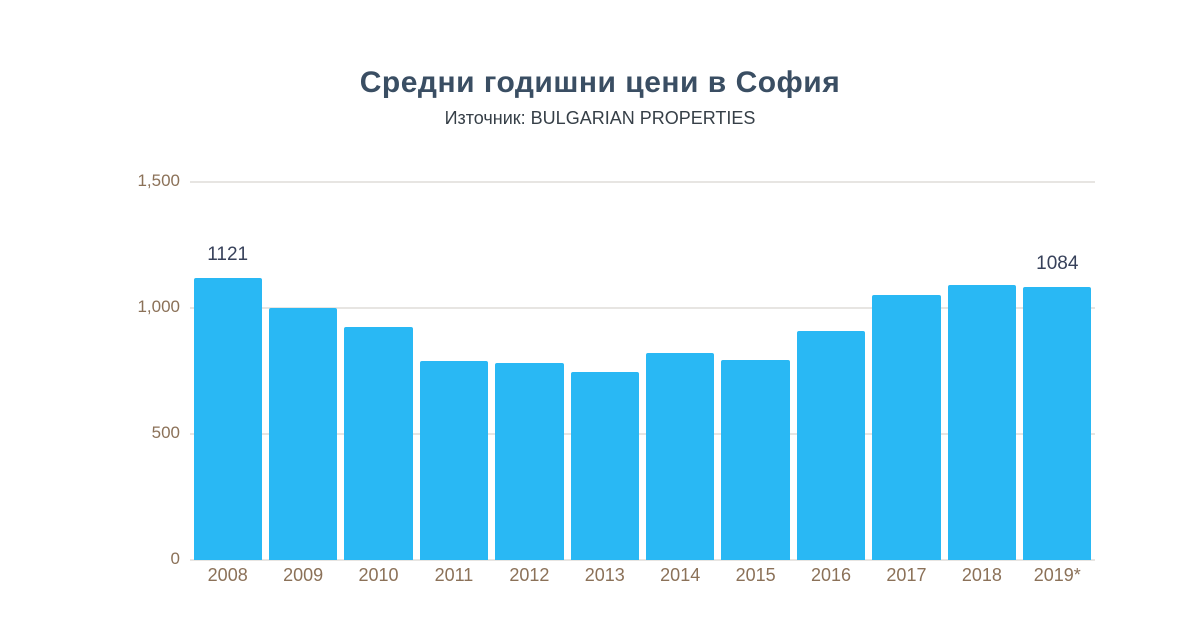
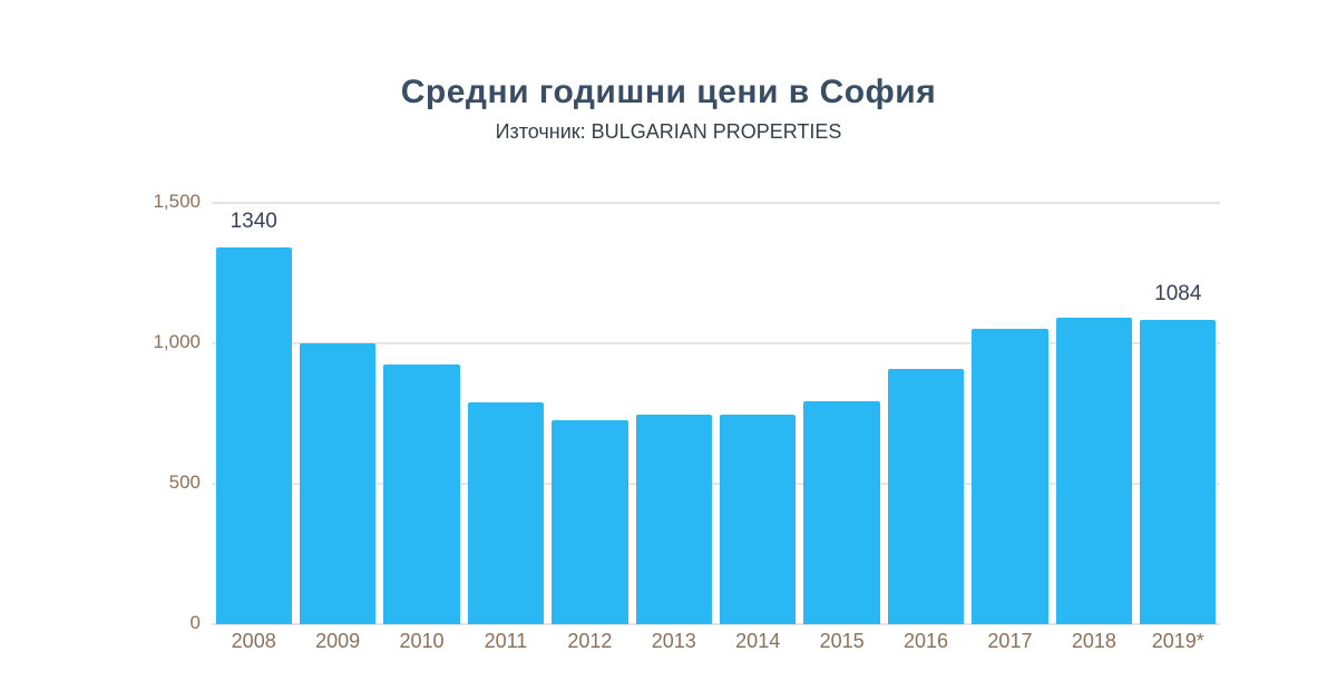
2008: 1121 -> 1340
2012: 780 -> 720
2014: 820 -> 740
